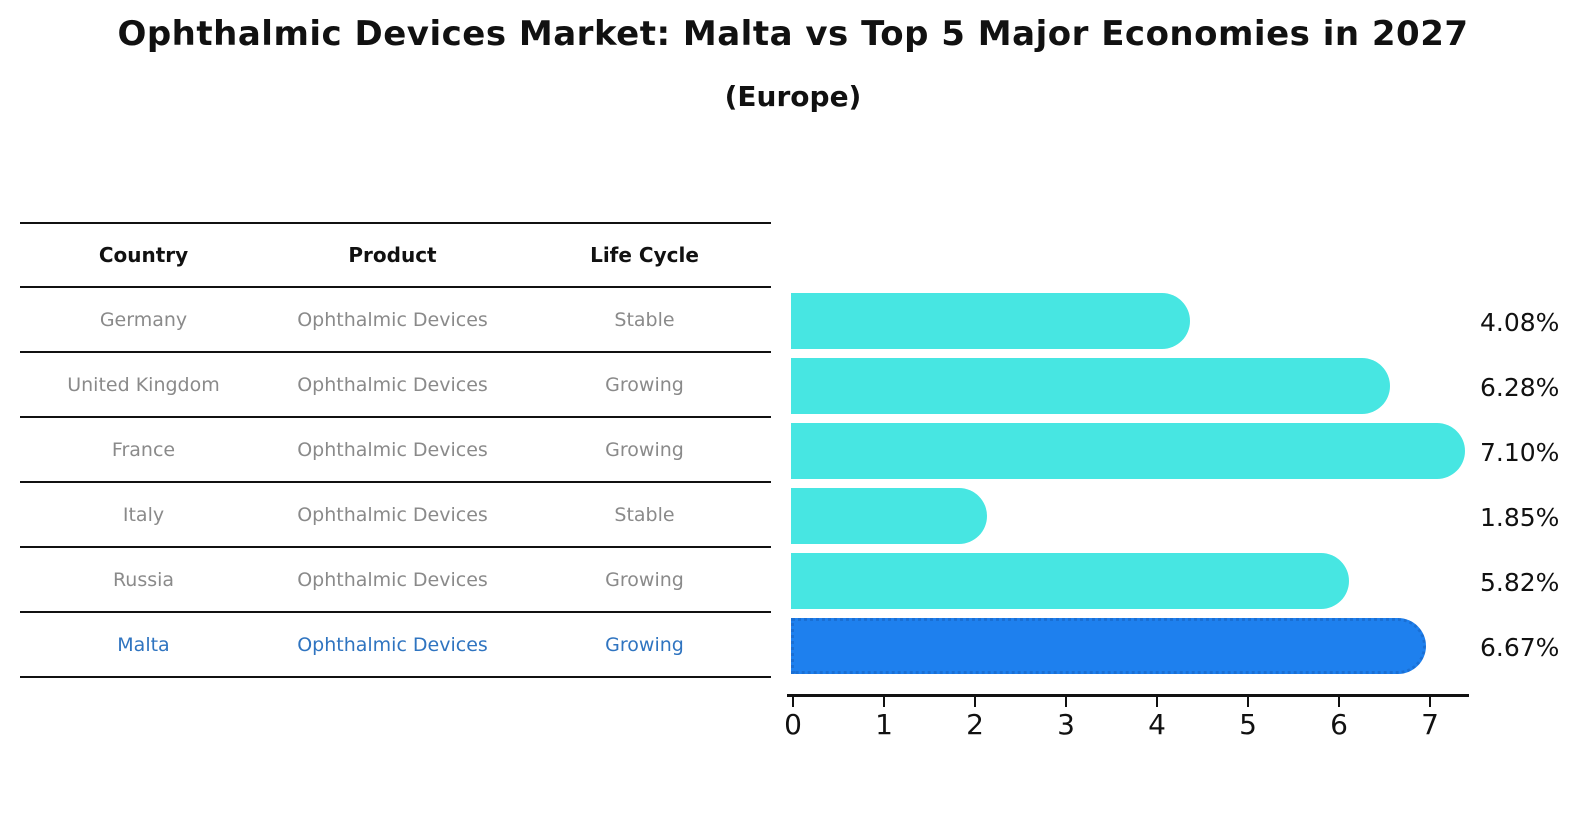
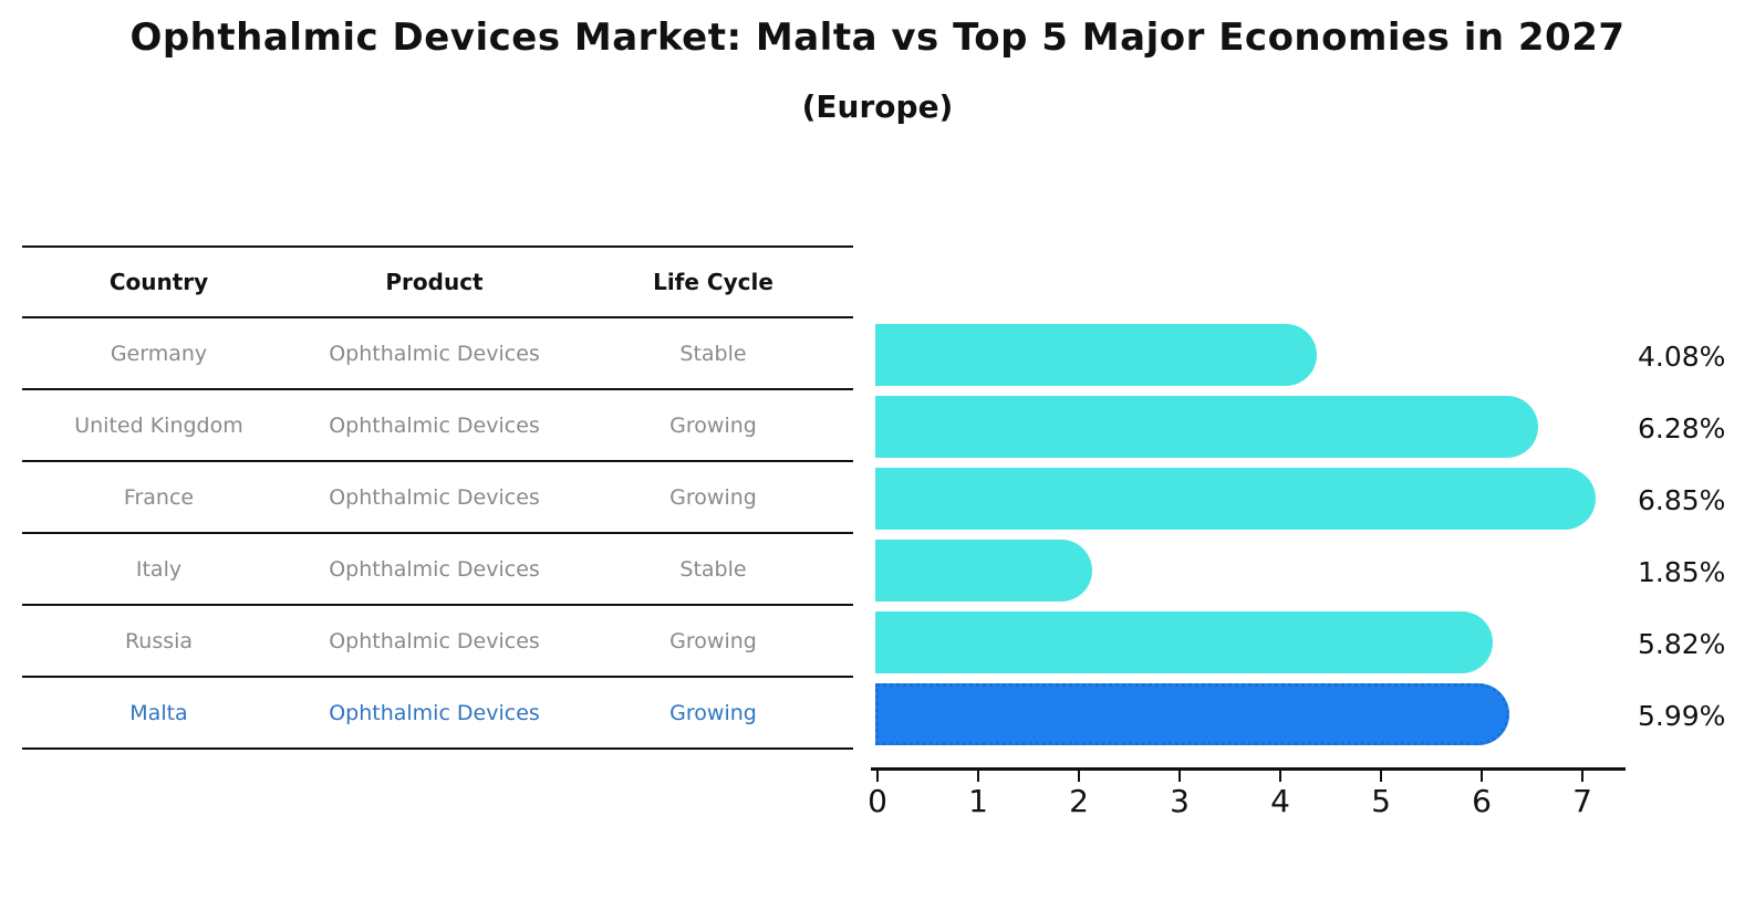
France: 7.10% -> 6.85%
Malta: 6.67% -> 5.99%
